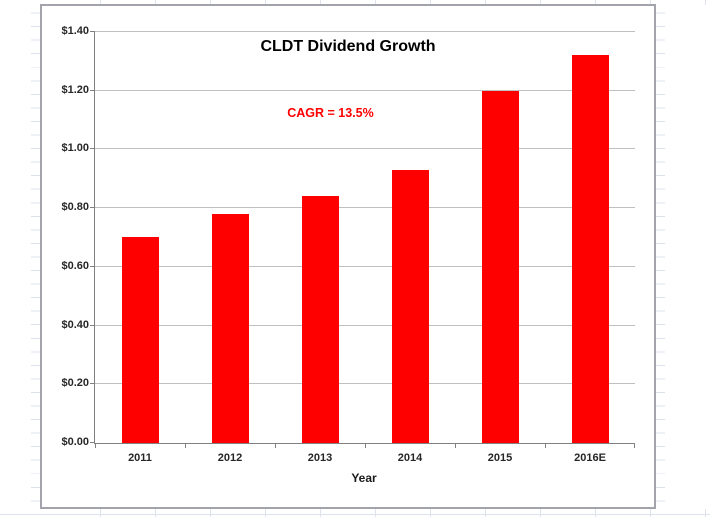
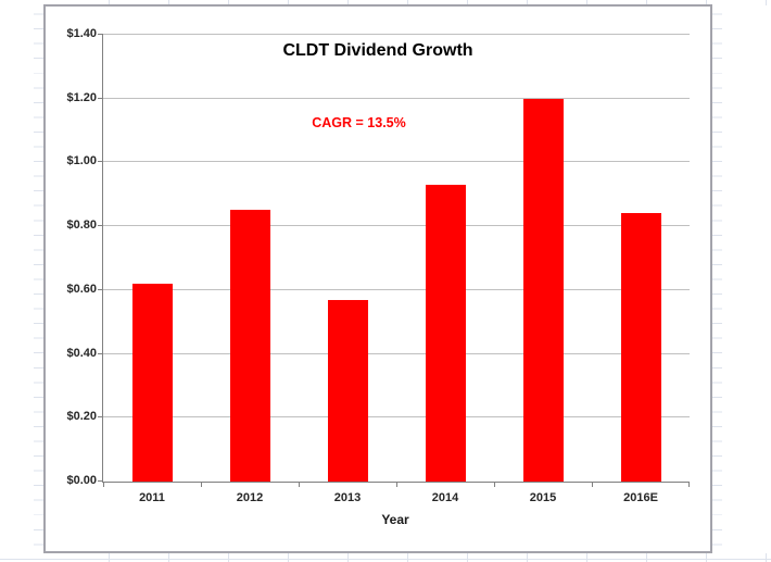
2011: $0.70 -> $0.62
2012: $0.78 -> $0.85
2013: $0.84 -> $0.57
2016E: $1.32 -> $0.84
